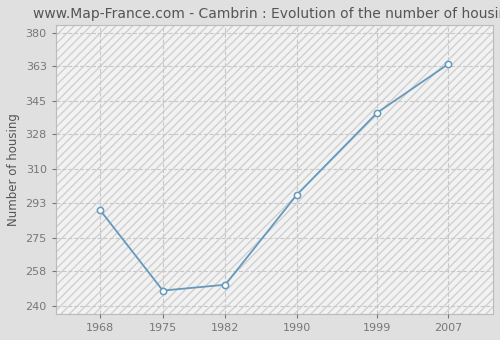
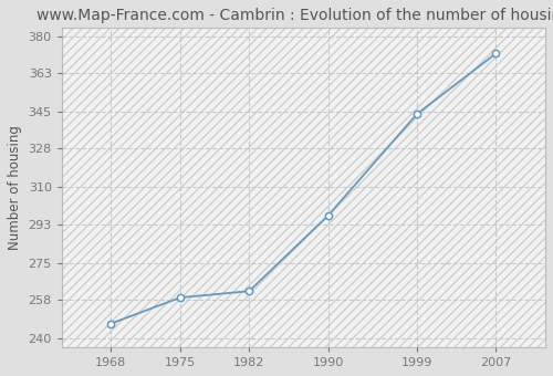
1968: 289 -> 247
1975: 248 -> 259
1982: 251 -> 262
1999: 339 -> 344
2007: 364 -> 372
